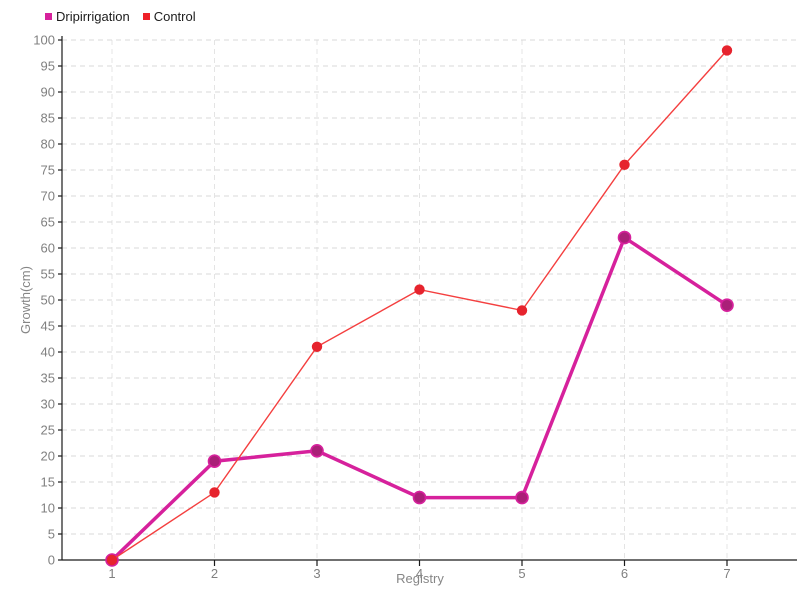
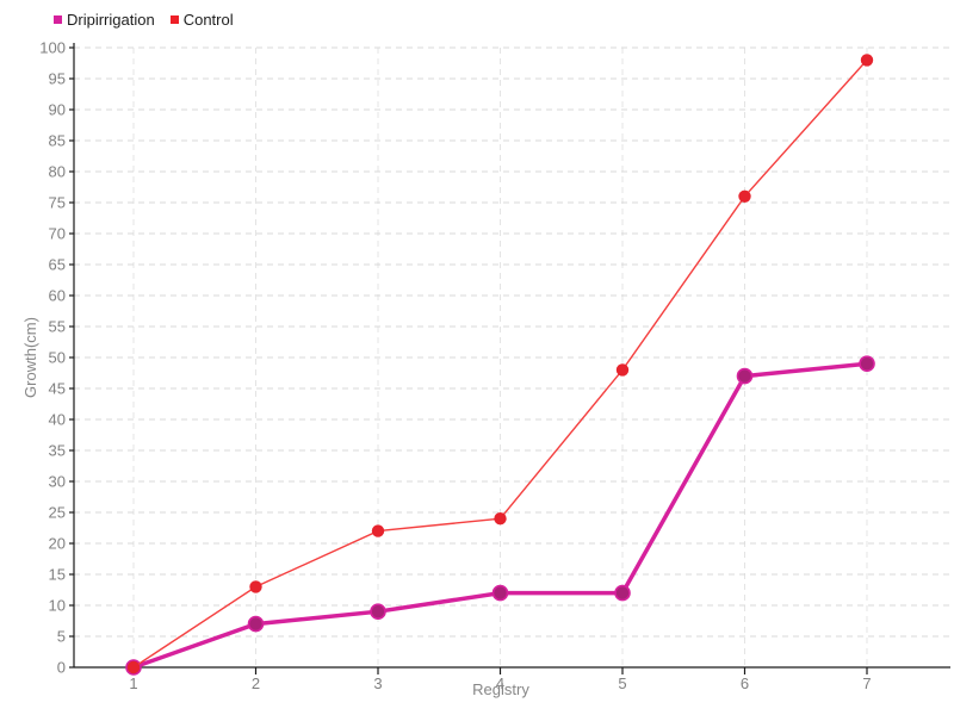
Dripirrigation/2: 19 -> 7
Dripirrigation/3: 21 -> 9
Control/3: 41 -> 22
Control/4: 52 -> 24
Dripirrigation/6: 62 -> 47
